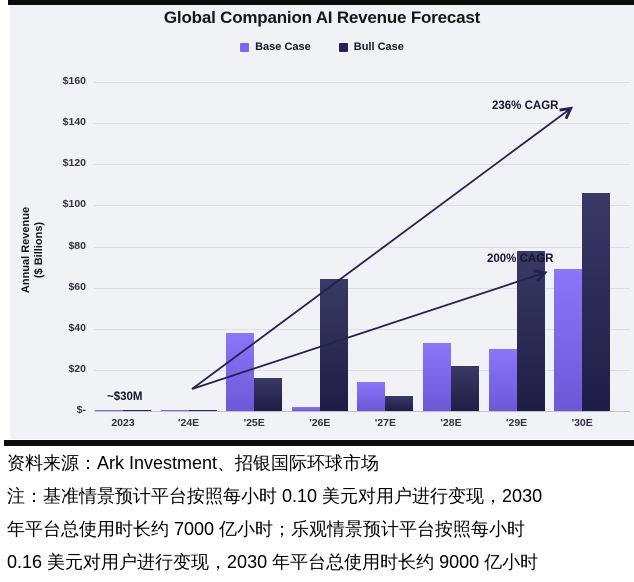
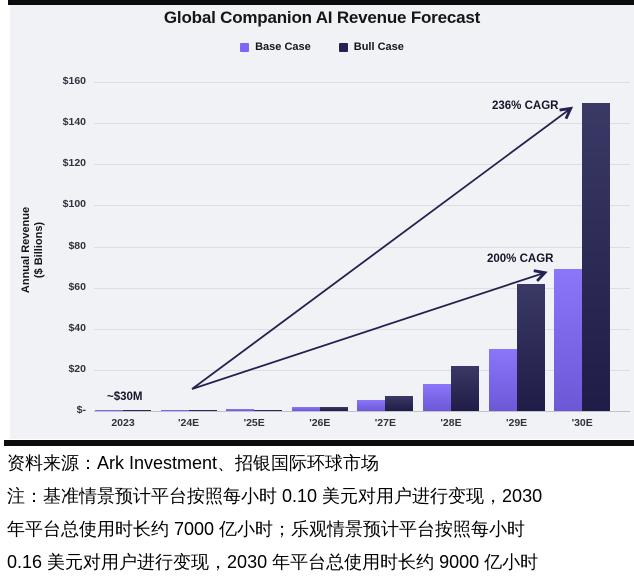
Base Case/'25E: $38 -> $1
Bull Case/'25E: $16 -> $1
Bull Case/'26E: $64 -> $2
Base Case/'27E: $14 -> $5
Base Case/'28E: $33 -> $13
Bull Case/'29E: $78 -> $62
Bull Case/'30E: $106 -> $150
